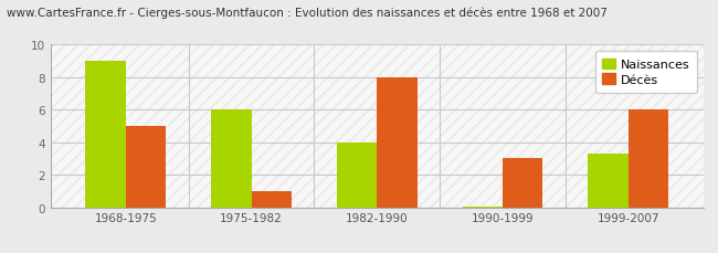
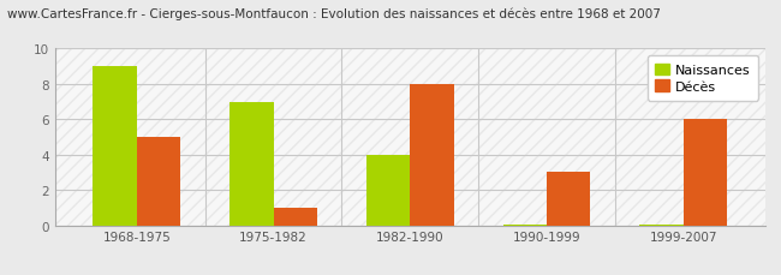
Naissances/1975-1982: 6.0 -> 7.0
Naissances/1999-2007: 3.3 -> 0.1
